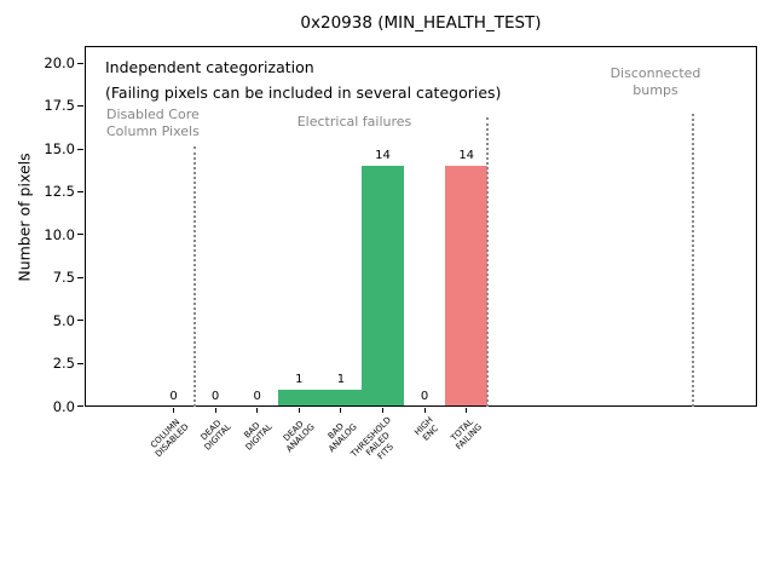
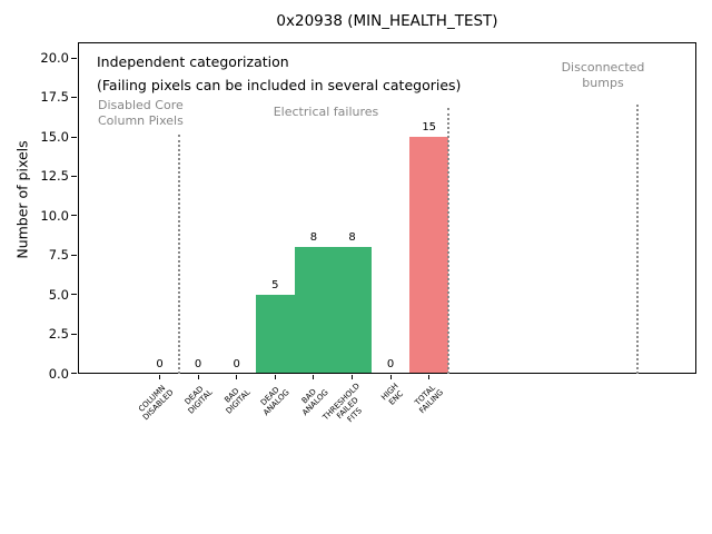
DEAD ANALOG: 1 -> 5
BAD ANALOG: 1 -> 8
THRESHOLD FAILED FITS: 14 -> 8
TOTAL FAILING: 14 -> 15
